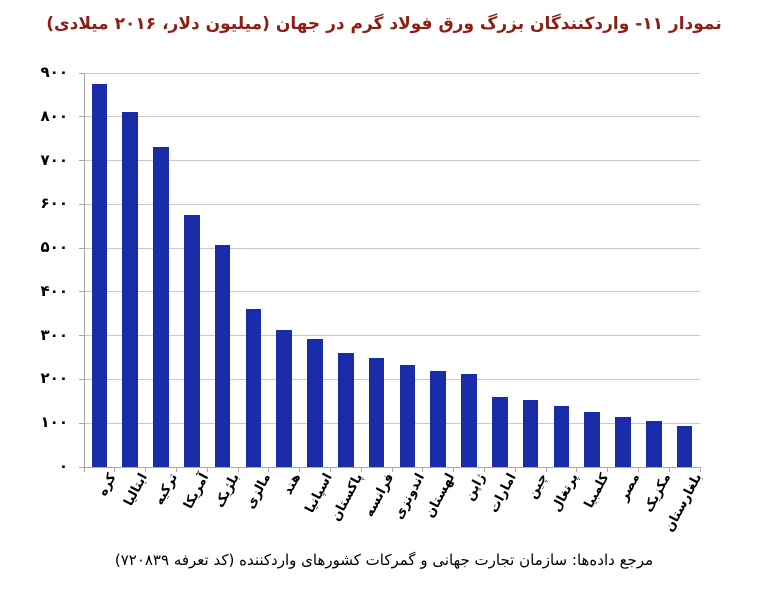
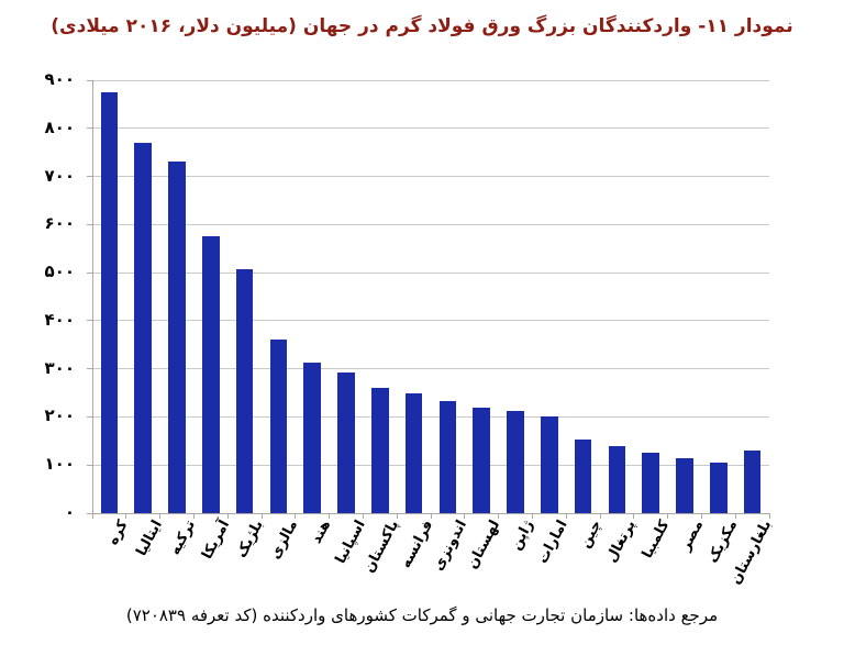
ایتالیا: 810 -> 770
امارات: 160 -> 200
بلغارستان: 90 -> 130
